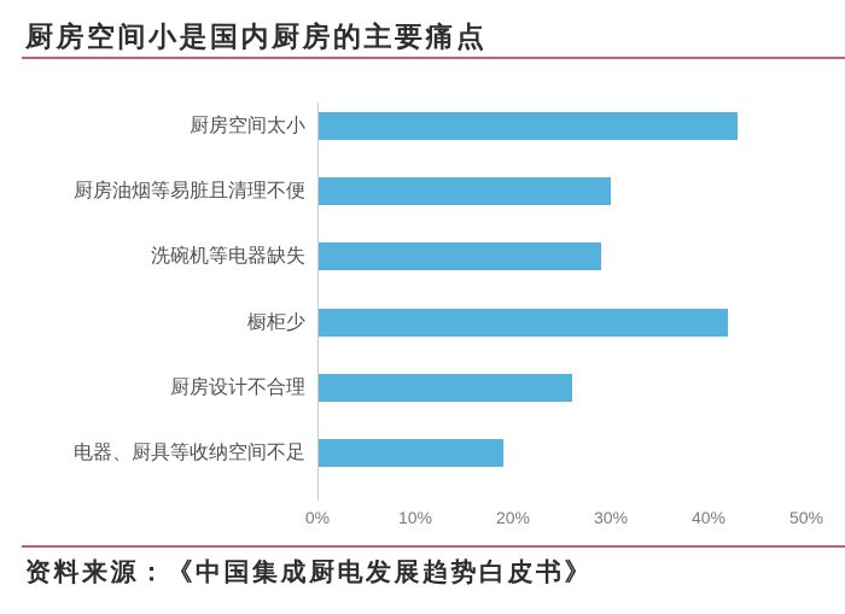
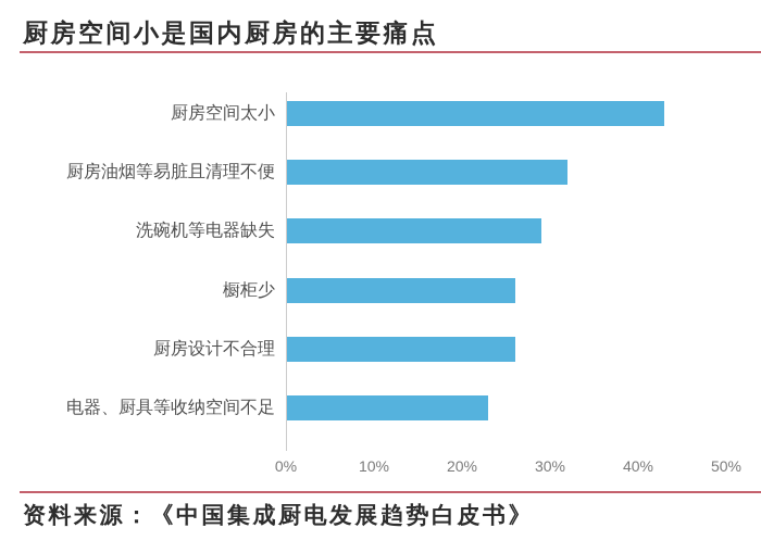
厨房油烟等易脏且清理不便: 30% -> 32%
橱柜少: 42% -> 26%
电器、厨具等收纳空间不足: 19% -> 23%
